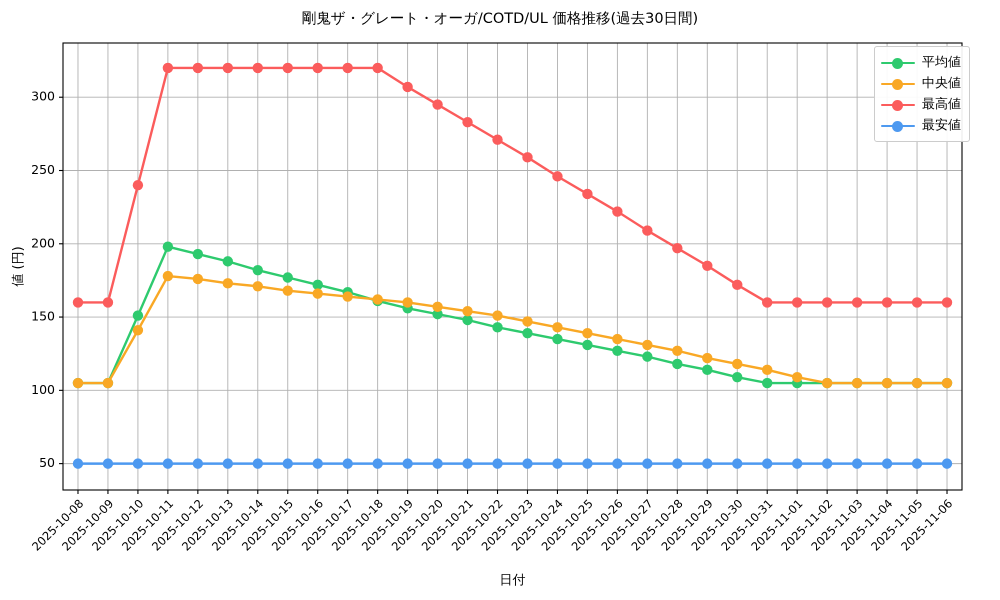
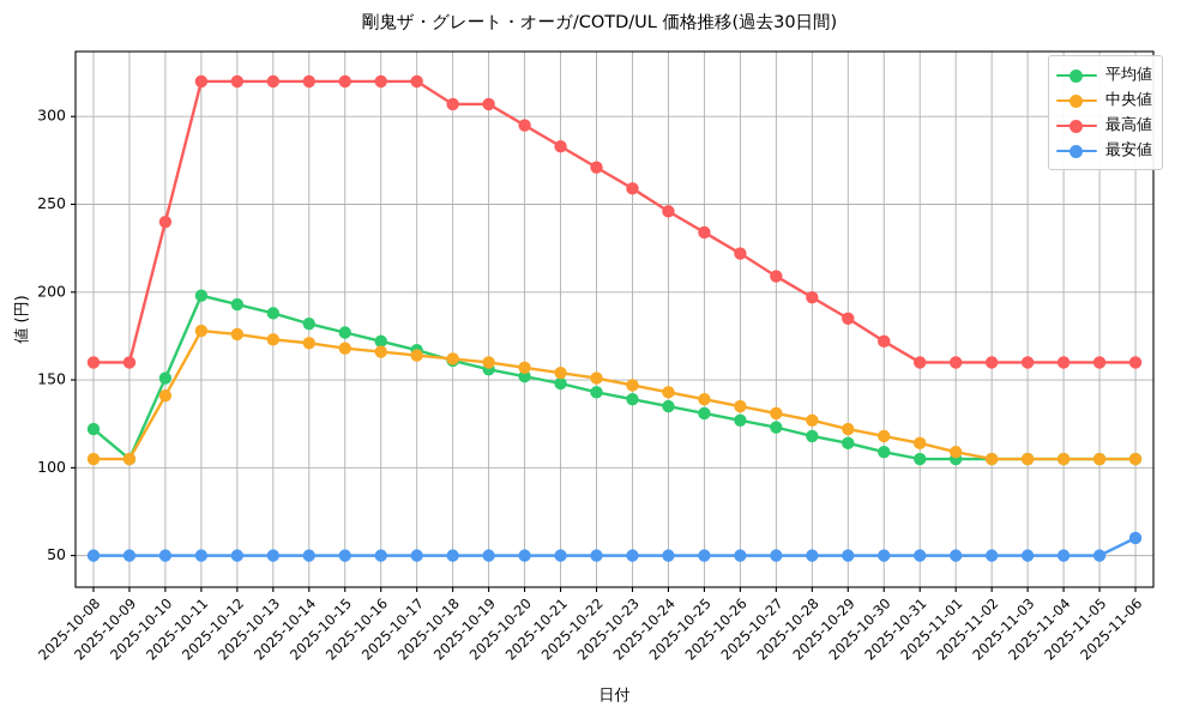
平均値/2025-10-08: 105 -> 122
最高値/2025-10-18: 320 -> 307
最安値/2025-11-06: 50 -> 60
